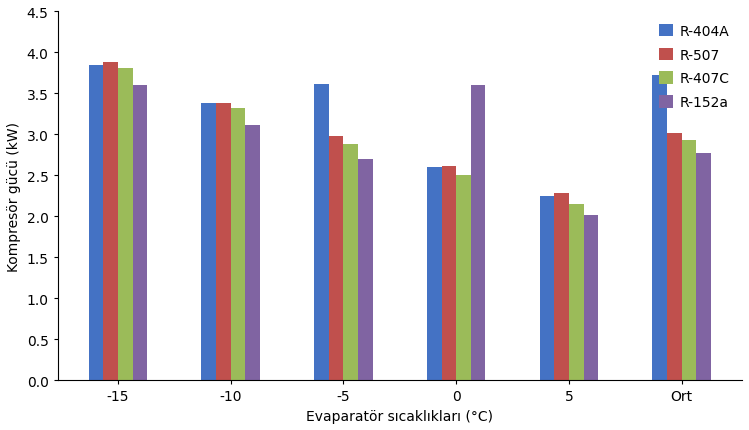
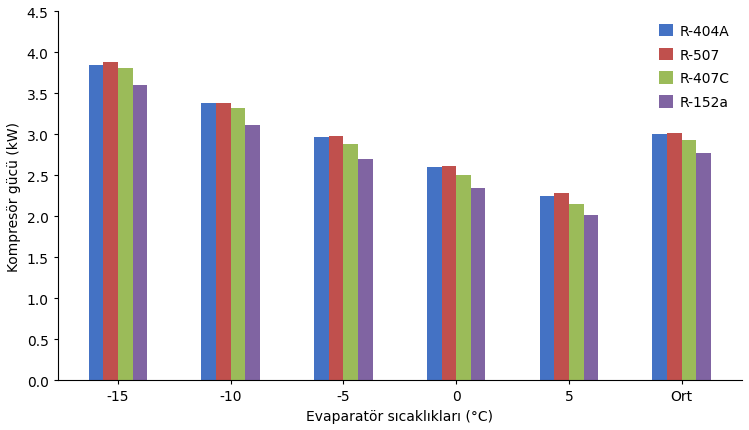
R-404A/-5: 3.62 -> 2.97
R-152a/0: 3.60 -> 2.35
R-404A/Ort: 3.72 -> 3.00
